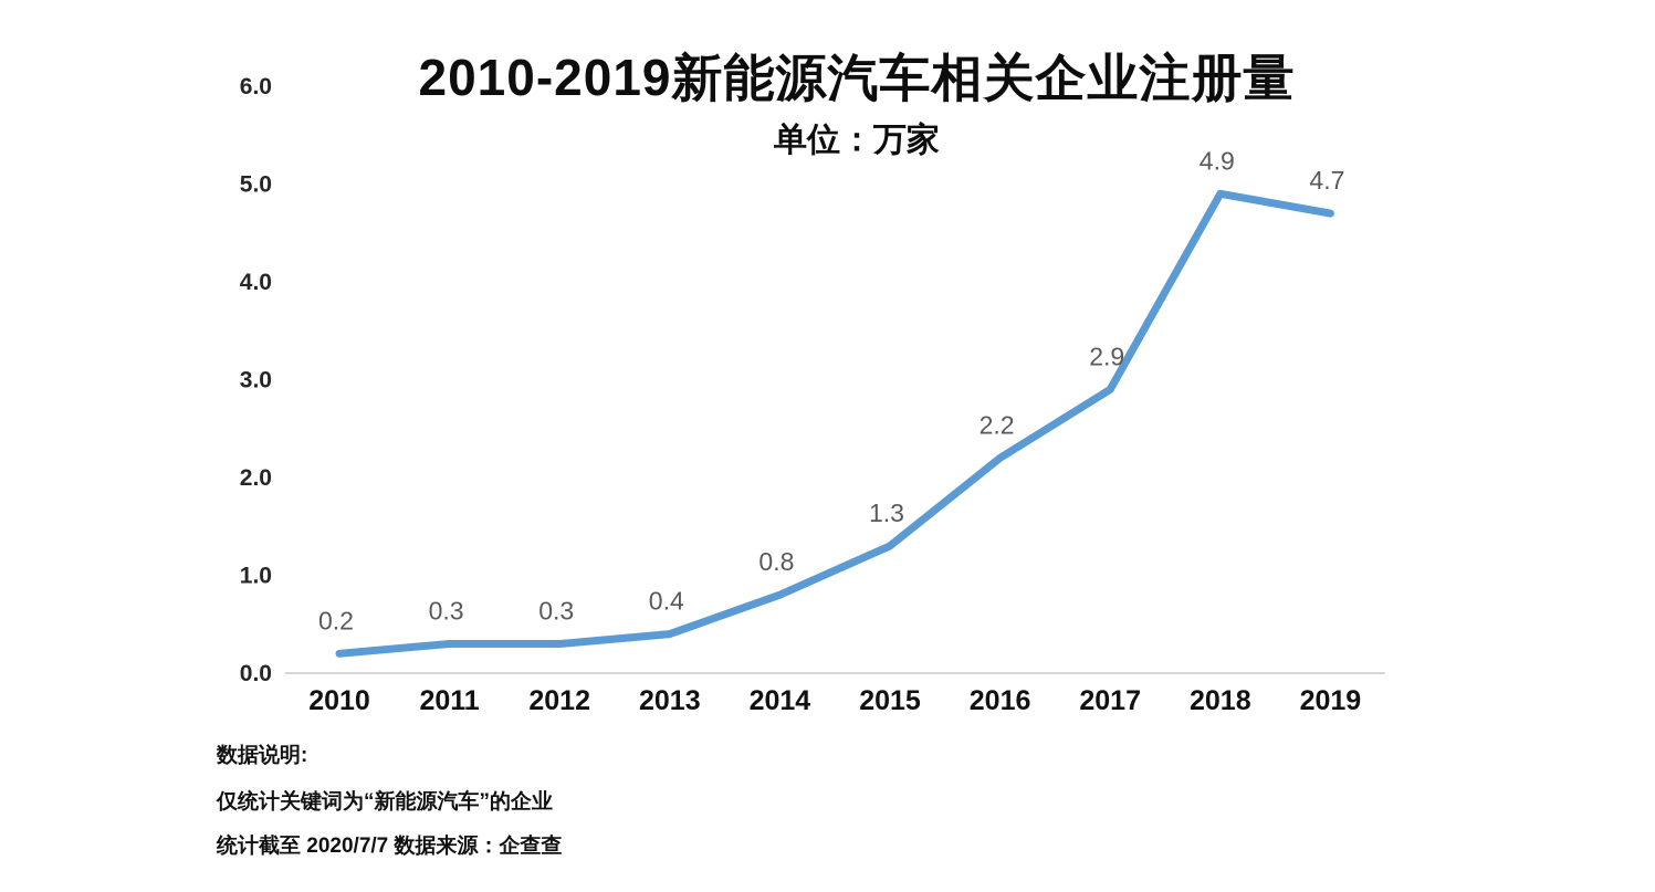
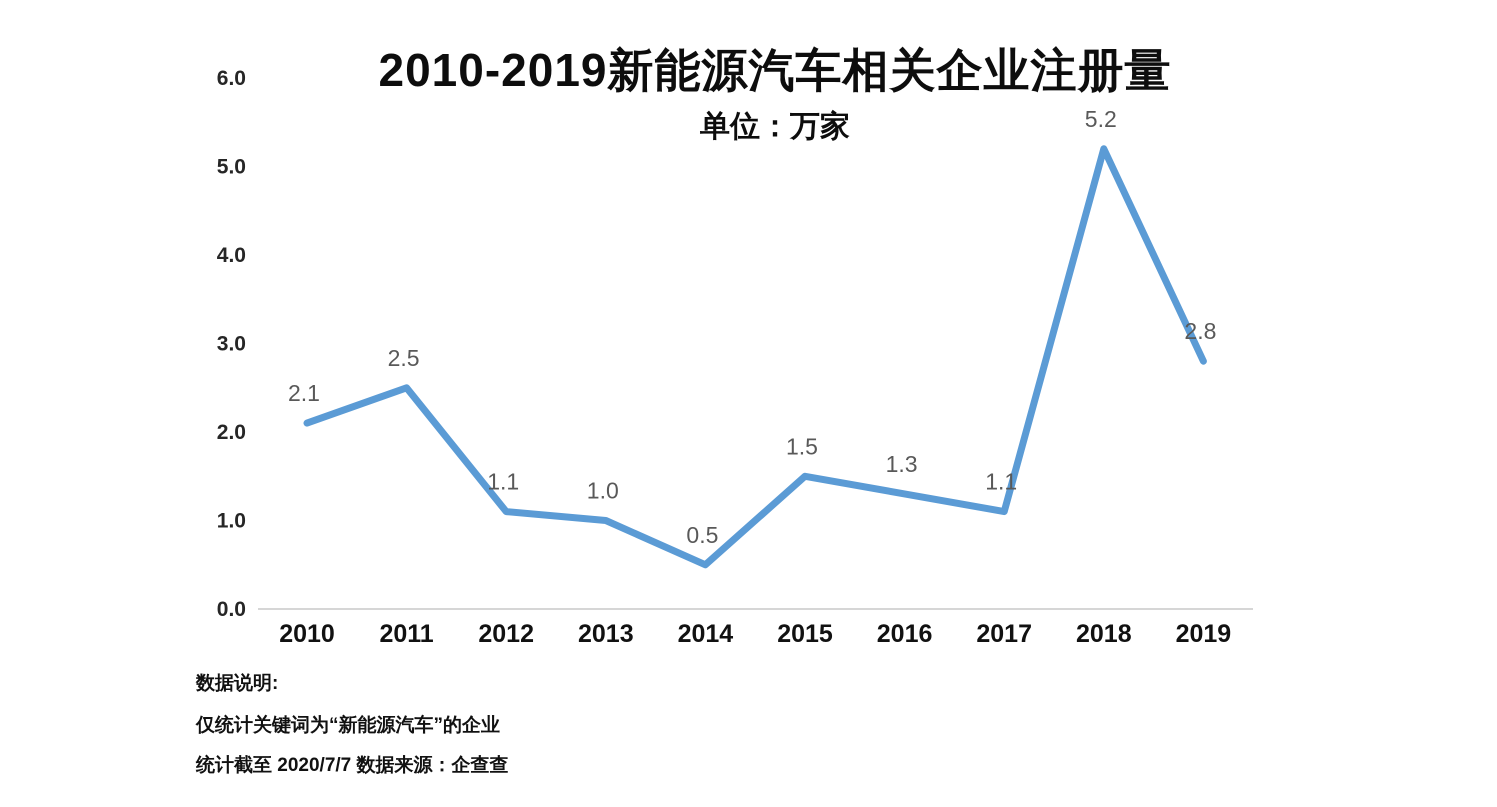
2010: 0.2 -> 2.1
2011: 0.3 -> 2.5
2012: 0.3 -> 1.1
2013: 0.4 -> 1.0
2014: 0.8 -> 0.5
2015: 1.3 -> 1.5
2016: 2.2 -> 1.3
2017: 2.9 -> 1.1
2018: 4.9 -> 5.2
2019: 4.7 -> 2.8
